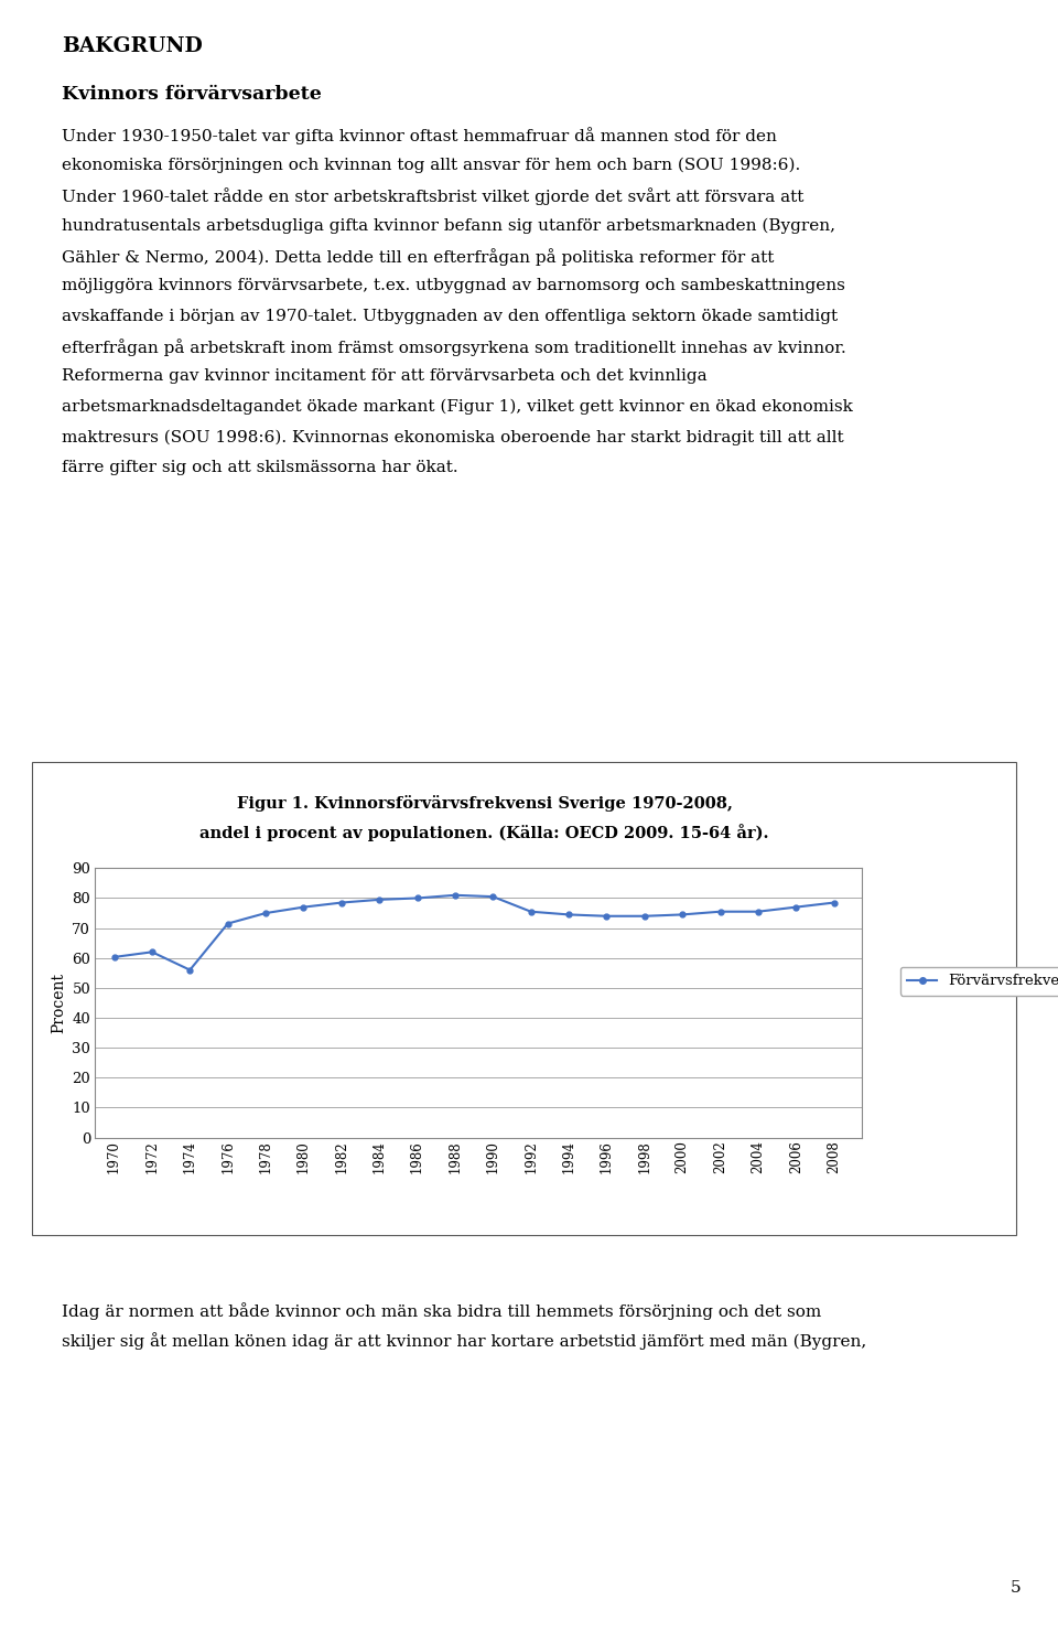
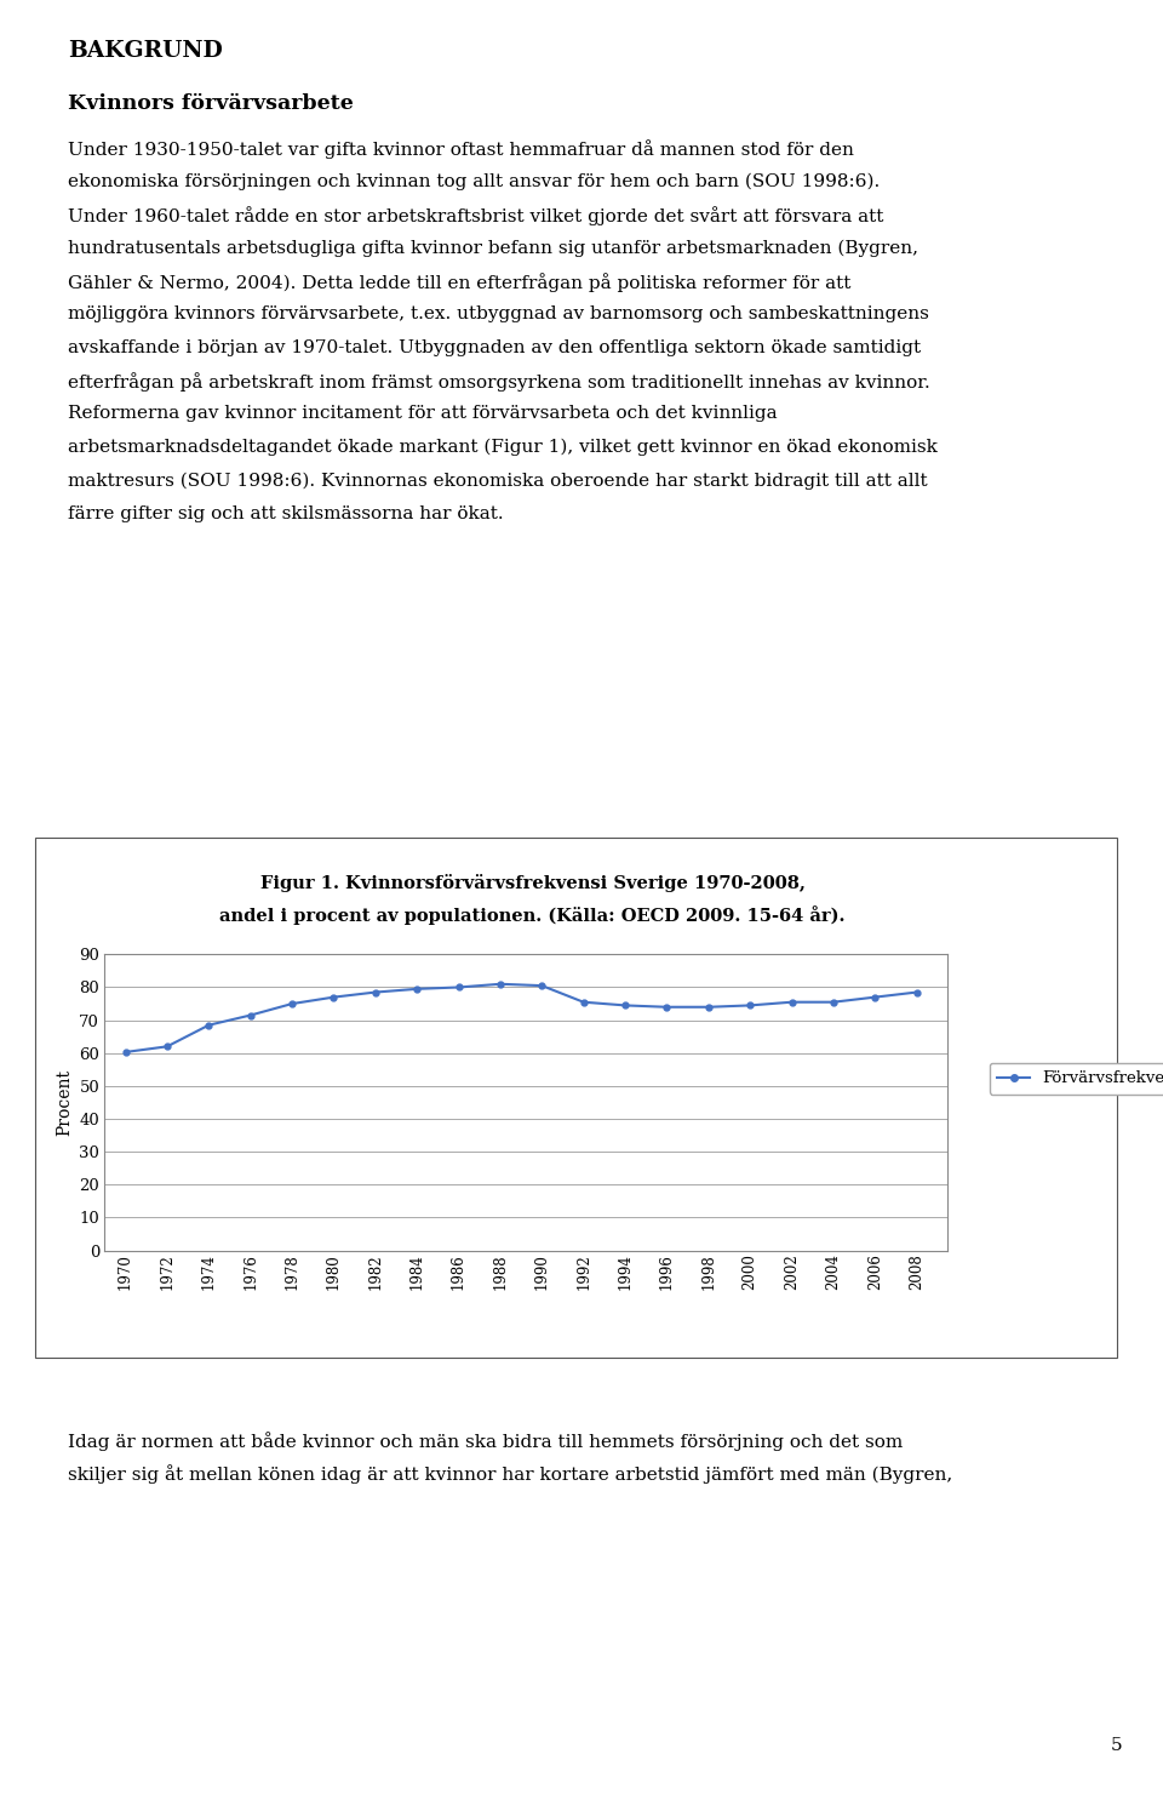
1974: 56.0 -> 68.5
